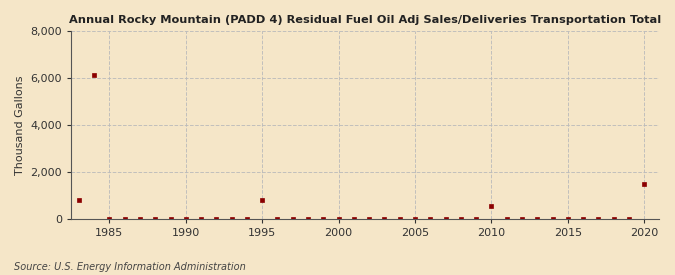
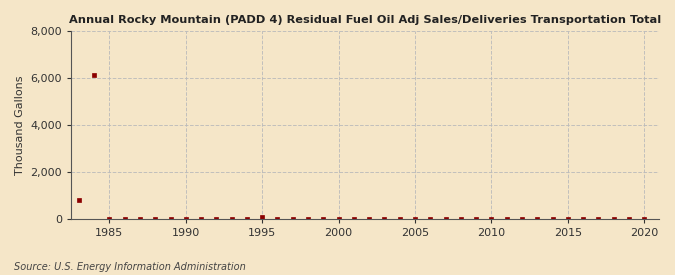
1995: 800 -> 100
2010: 550 -> 0
2020: 1,500 -> 0
